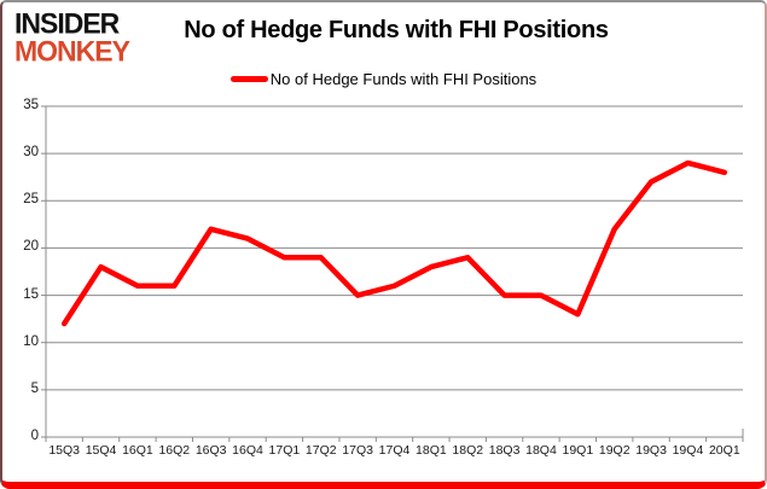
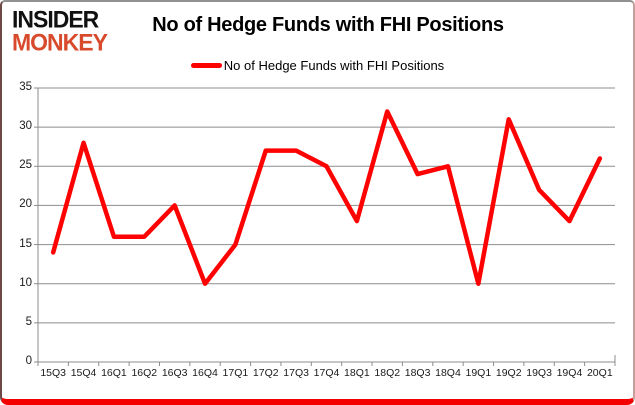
15Q3: 12 -> 14
15Q4: 18 -> 28
16Q3: 22 -> 20
16Q4: 21 -> 10
17Q1: 19 -> 15
17Q2: 19 -> 27
17Q3: 15 -> 27
17Q4: 16 -> 25
18Q2: 19 -> 32
18Q3: 15 -> 24
18Q4: 15 -> 25
19Q1: 13 -> 10
19Q2: 22 -> 31
19Q3: 27 -> 22
19Q4: 29 -> 18
20Q1: 28 -> 26
